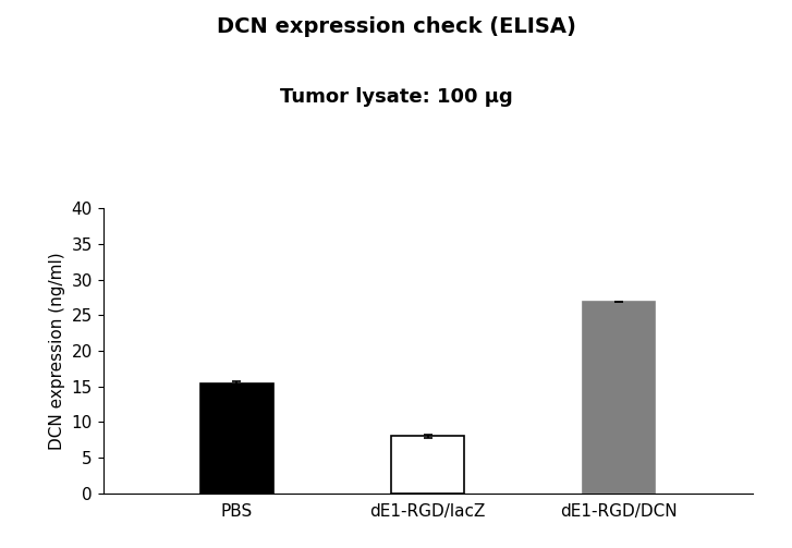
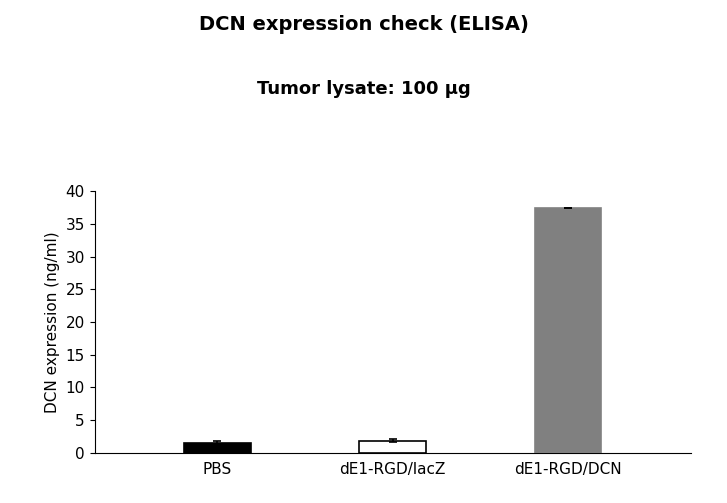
PBS: 15.4 -> 1.6
dE1-RGD/lacZ: 8.0 -> 1.9
dE1-RGD/DCN: 26.8 -> 37.4
